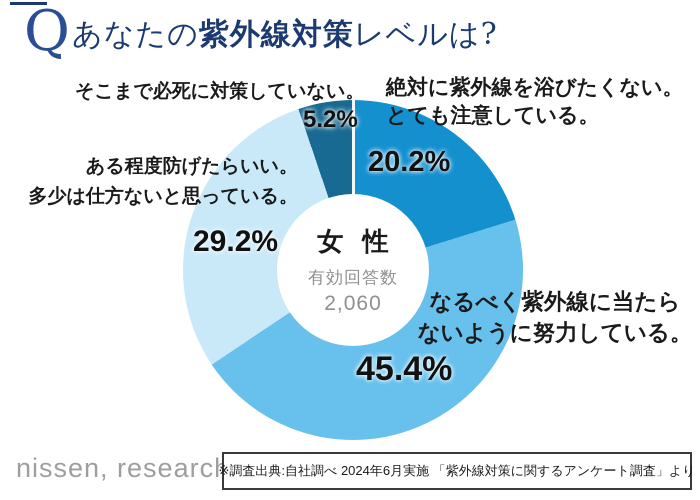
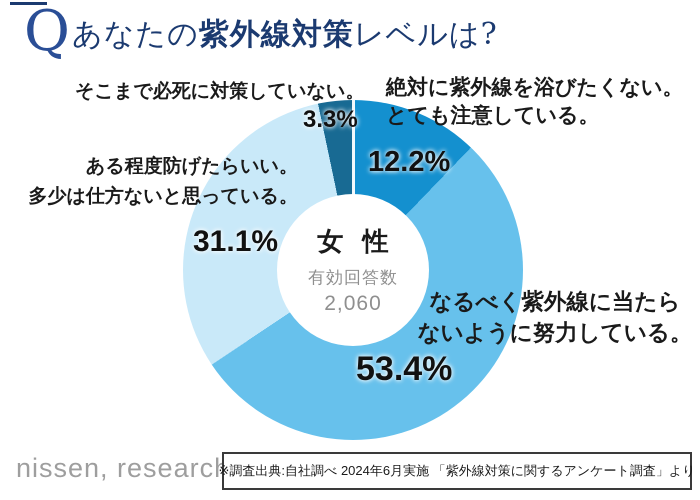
絶対に紫外線を浴びたくない。とても注意している。: 20.2% -> 12.2%
なるべく紫外線に当たらないように努力している。: 45.4% -> 53.4%
ある程度防げたらいい。多少は仕方ないと思っている。: 29.2% -> 31.1%
そこまで必死に対策していない。: 5.2% -> 3.3%
